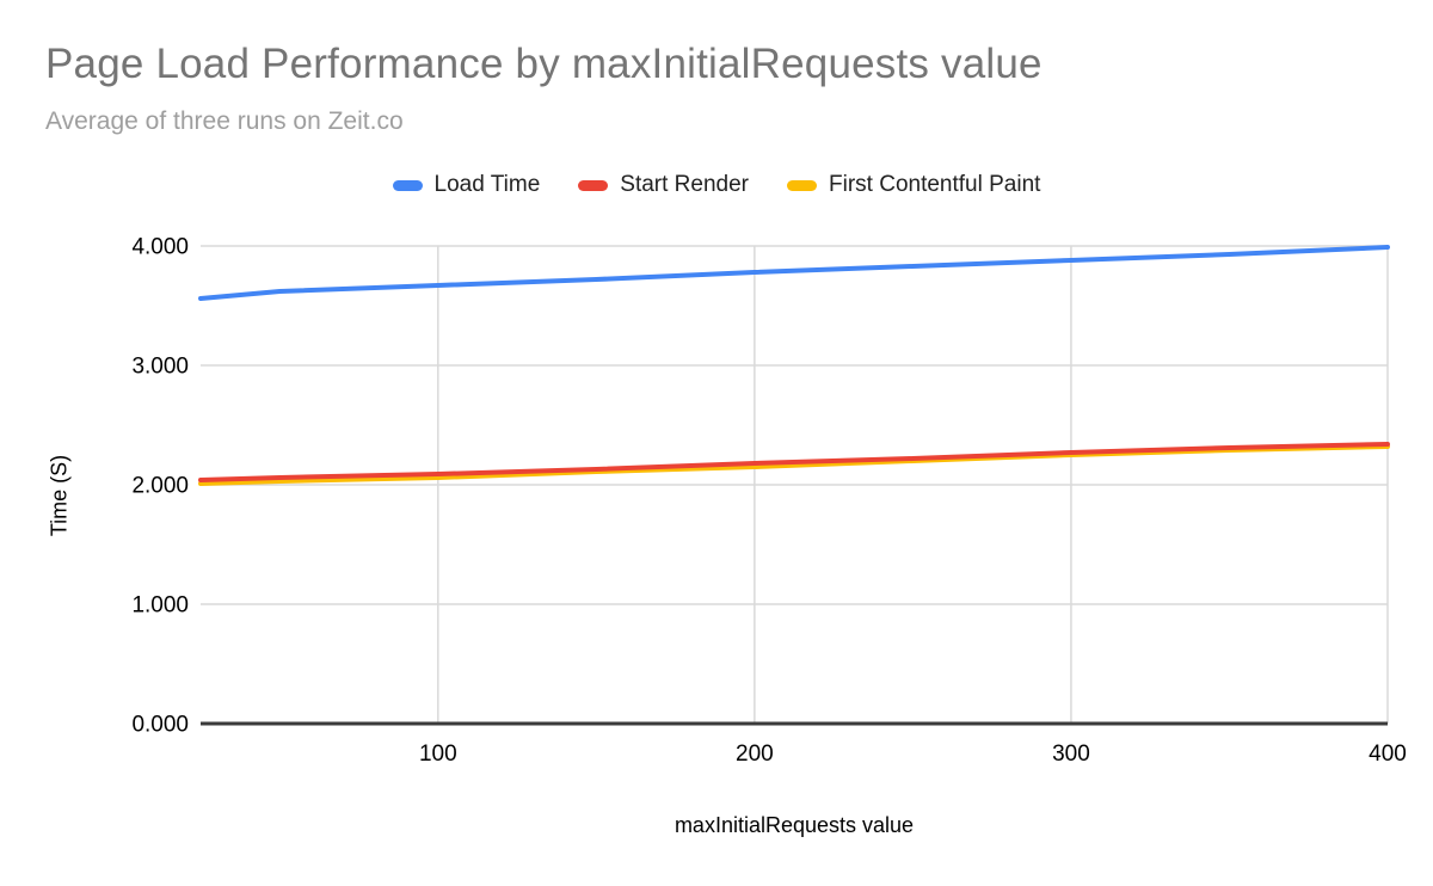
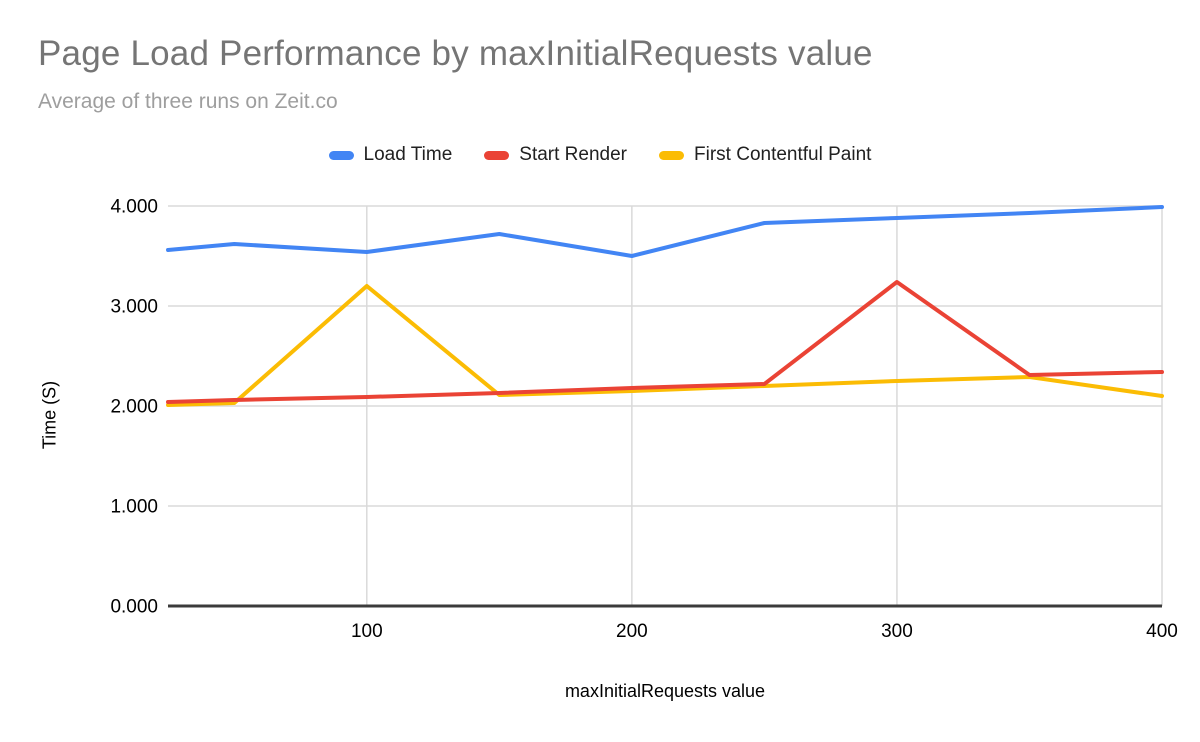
Load Time/100: 3.67 -> 3.54
First Contentful Paint/100: 2.06 -> 3.20
Load Time/200: 3.78 -> 3.50
Start Render/300: 2.27 -> 3.24
First Contentful Paint/400: 2.32 -> 2.10
